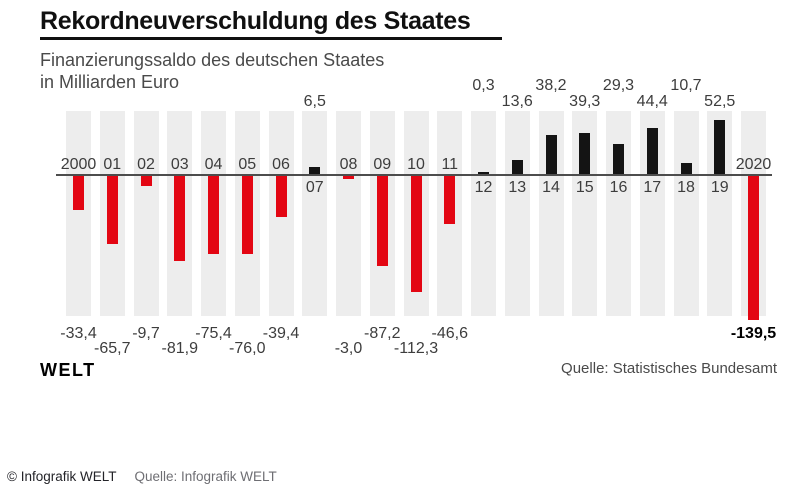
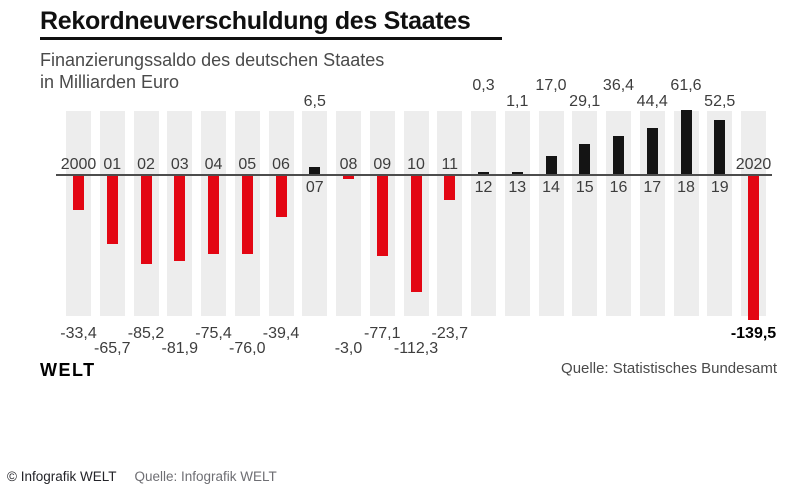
02: -9,7 -> -85,2
09: -87,2 -> -77,1
11: -46,6 -> -23,7
13: 13,6 -> 1,1
14: 38,2 -> 17,0
15: 39,3 -> 29,1
16: 29,3 -> 36,4
18: 10,7 -> 61,6
